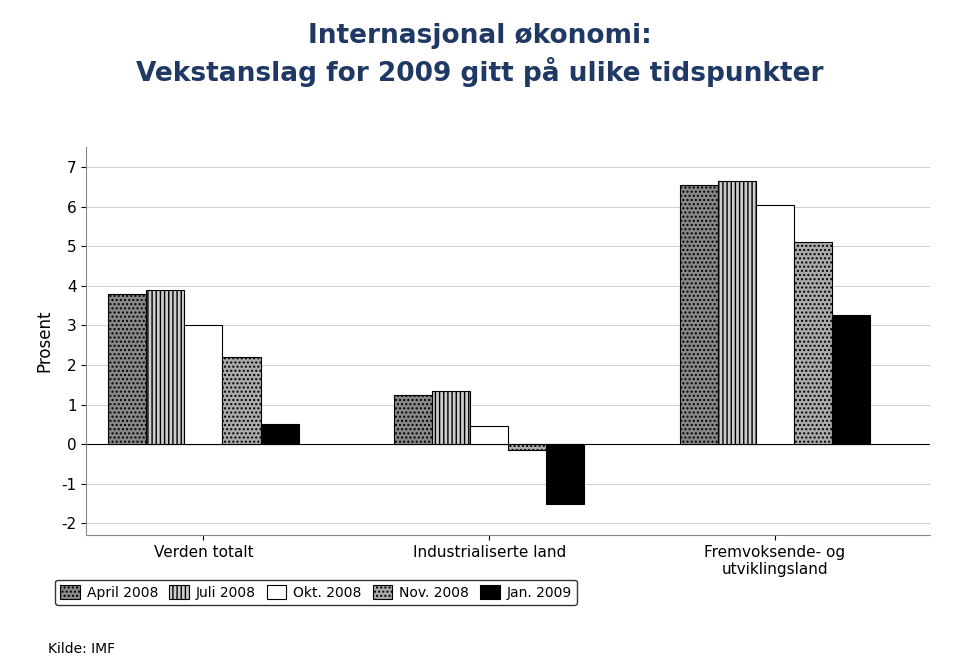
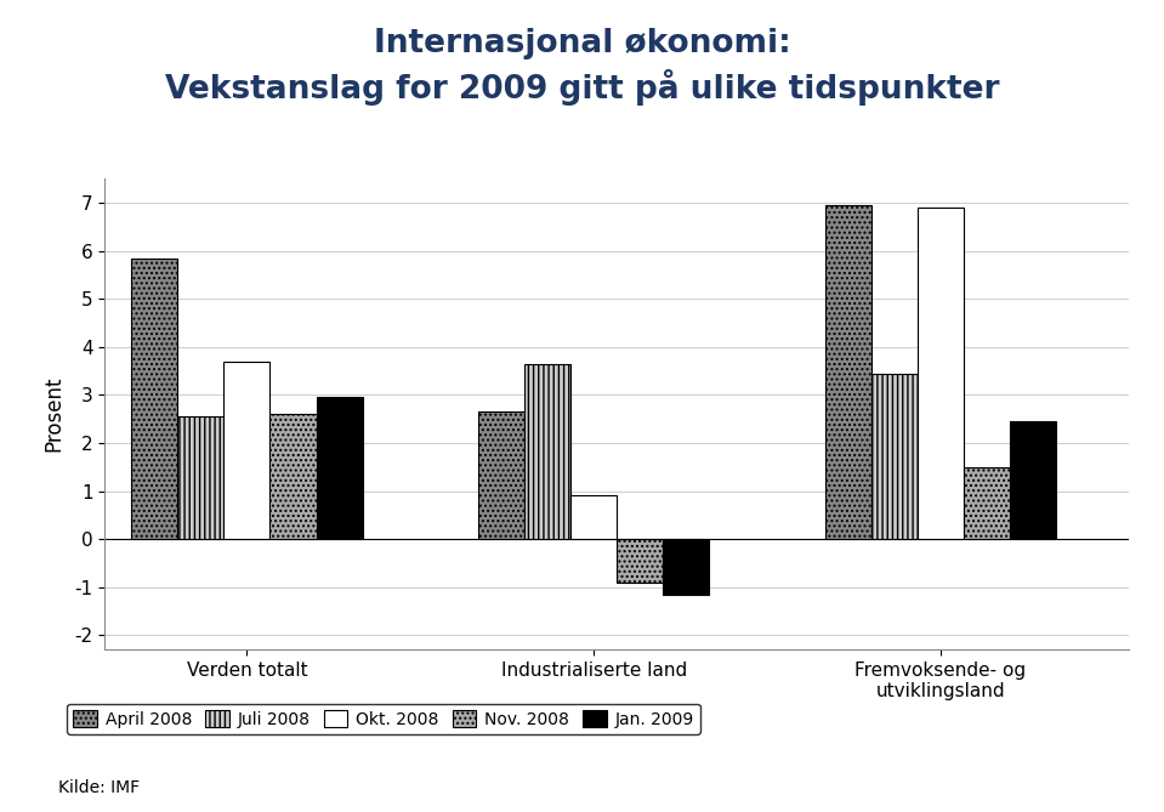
April 2008/Verden totalt: 3.80 -> 5.85
Juli 2008/Verden totalt: 3.90 -> 2.55
Okt. 2008/Verden totalt: 3.00 -> 3.70
Nov. 2008/Verden totalt: 2.20 -> 2.60
Jan. 2009/Verden totalt: 0.50 -> 2.95
April 2008/Industrialiserte land: 1.25 -> 2.65
Juli 2008/Industrialiserte land: 1.35 -> 3.65
Okt. 2008/Industrialiserte land: 0.45 -> 0.90
Nov. 2008/Industrialiserte land: -0.15 -> -0.90
Jan. 2009/Industrialiserte land: -1.50 -> -1.15
April 2008/Fremvoksende- og utviklingsland: 6.55 -> 6.95
Juli 2008/Fremvoksende- og utviklingsland: 6.65 -> 3.45
Okt. 2008/Fremvoksende- og utviklingsland: 6.05 -> 6.90
Nov. 2008/Fremvoksende- og utviklingsland: 5.10 -> 1.50
Jan. 2009/Fremvoksende- og utviklingsland: 3.25 -> 2.45
